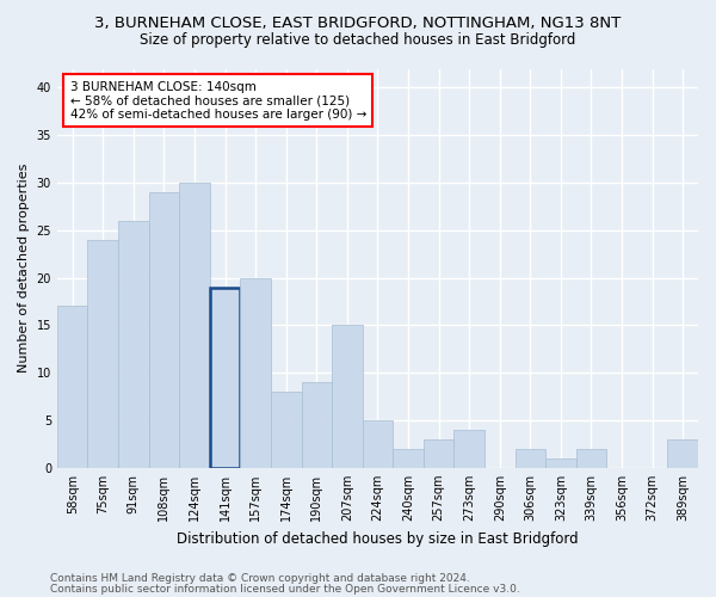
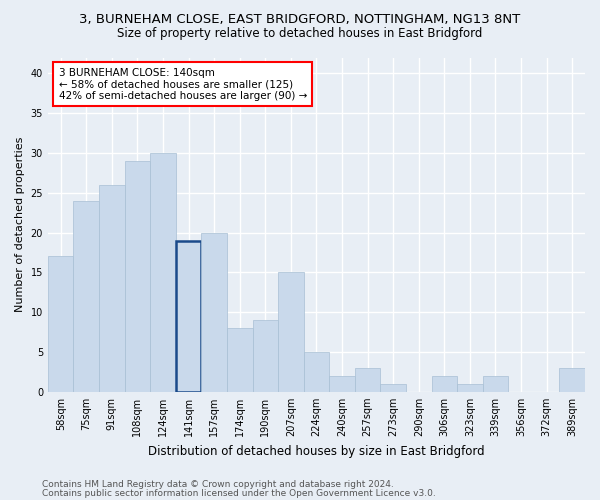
273sqm: 4 -> 1
